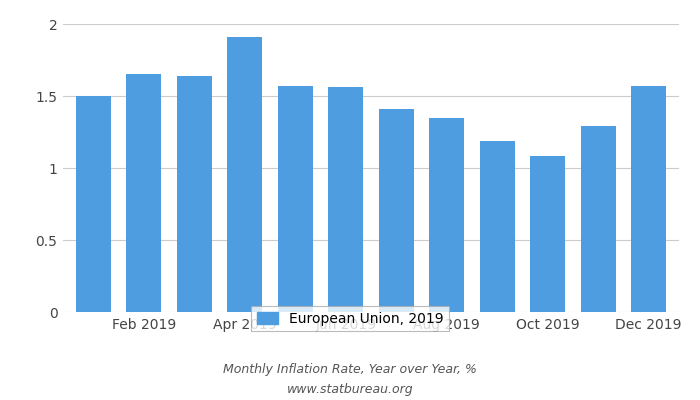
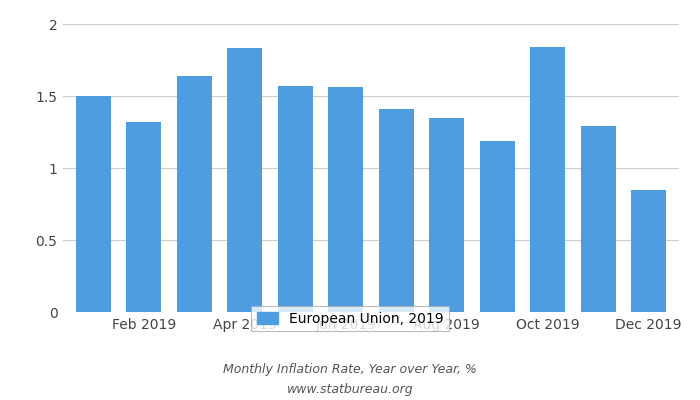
Feb 2019: 1.65 -> 1.32
Apr 2019: 1.91 -> 1.83
Oct 2019: 1.08 -> 1.84
Dec 2019: 1.57 -> 0.85
